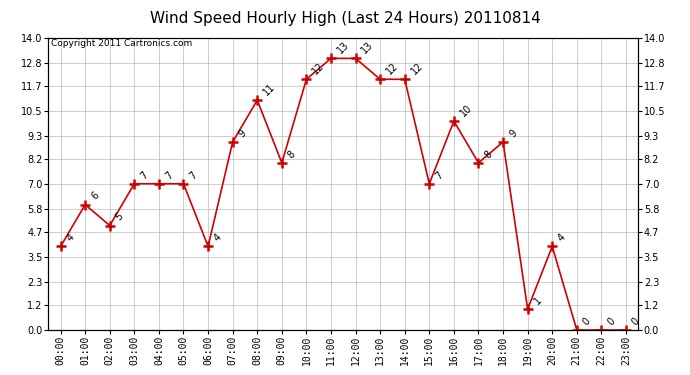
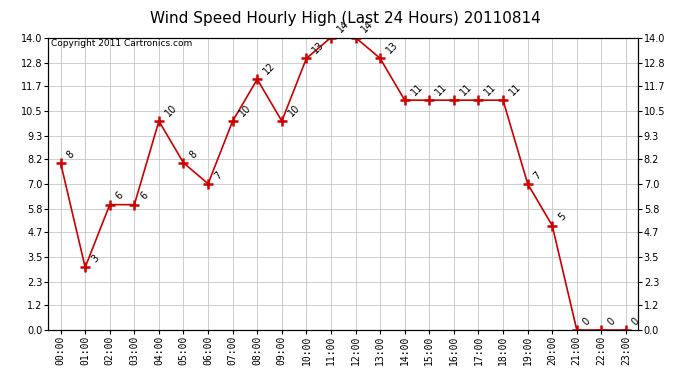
00:00: 4 -> 8
01:00: 6 -> 3
02:00: 5 -> 6
03:00: 7 -> 6
04:00: 7 -> 10
05:00: 7 -> 8
06:00: 4 -> 7
07:00: 9 -> 10
08:00: 11 -> 12
09:00: 8 -> 10
10:00: 12 -> 13
11:00: 13 -> 14
12:00: 13 -> 14
13:00: 12 -> 13
14:00: 12 -> 11
15:00: 7 -> 11
16:00: 10 -> 11
17:00: 8 -> 11
18:00: 9 -> 11
19:00: 1 -> 7
20:00: 4 -> 5
